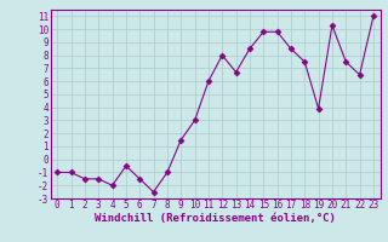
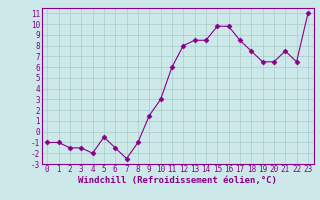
13: 6.7 -> 8.5
19: 3.9 -> 6.5
20: 10.3 -> 6.5
